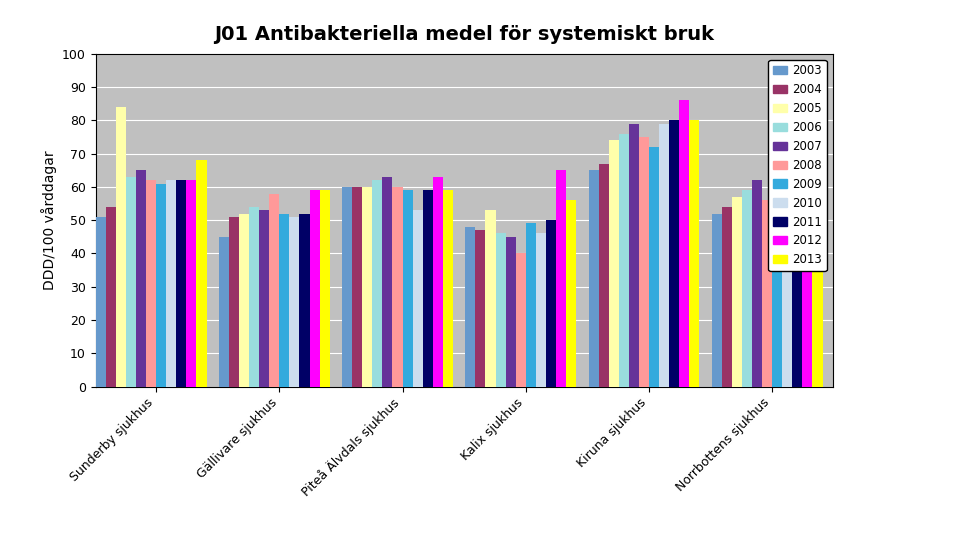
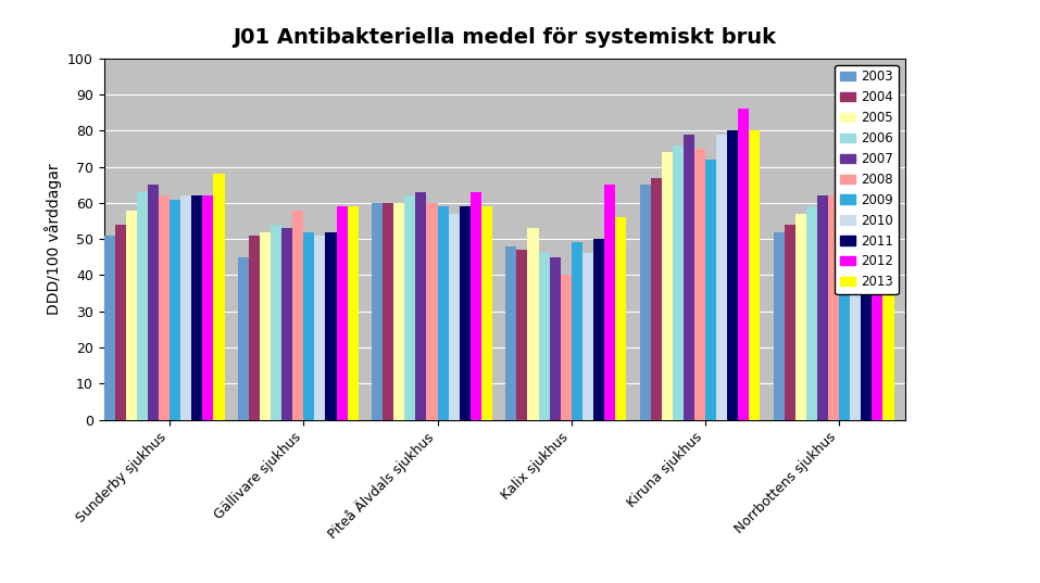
2005/Sunderby sjukhus: 84 -> 58
2010/Piteå Älvdals sjukhus: 53 -> 57
2008/Norrbottens sjukhus: 56 -> 62
